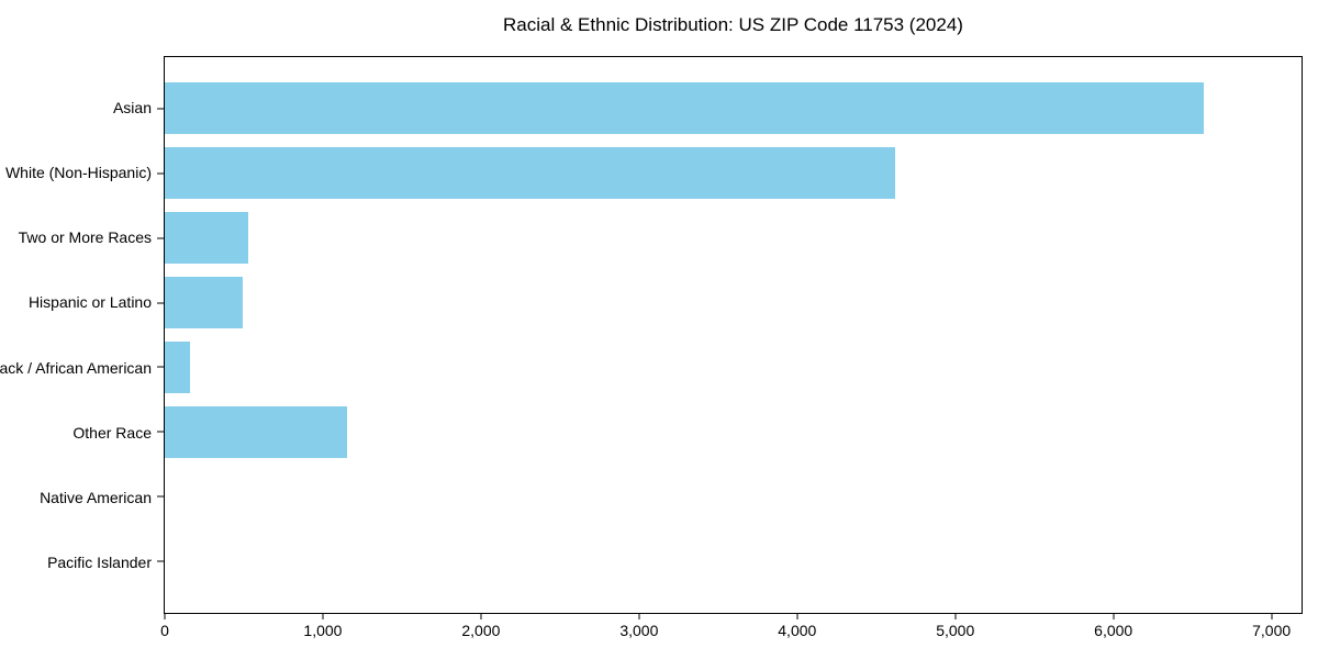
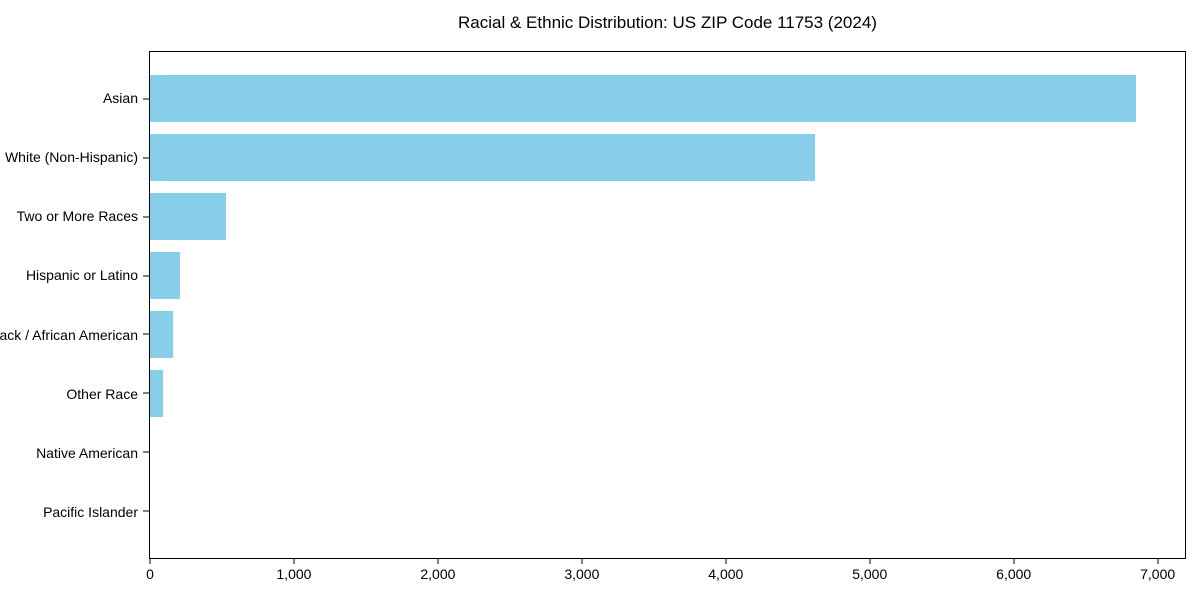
Asian: 6570 -> 6850
Hispanic or Latino: 490 -> 200
Other Race: 1150 -> 90
